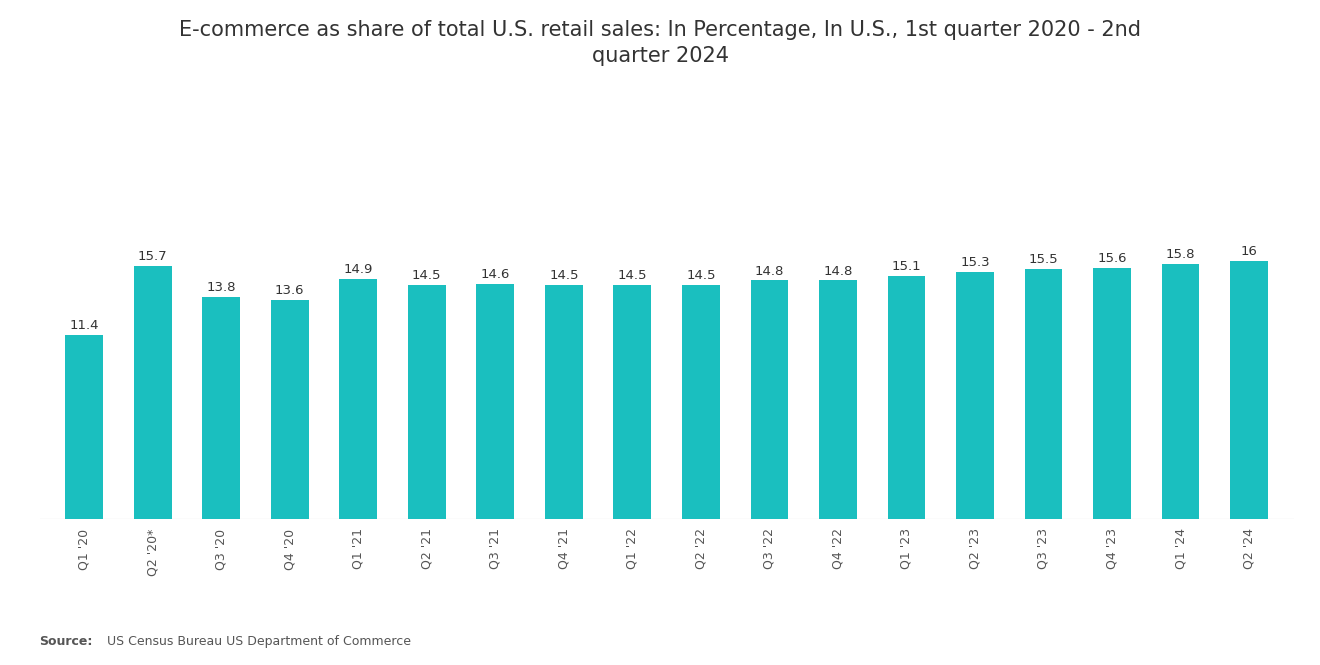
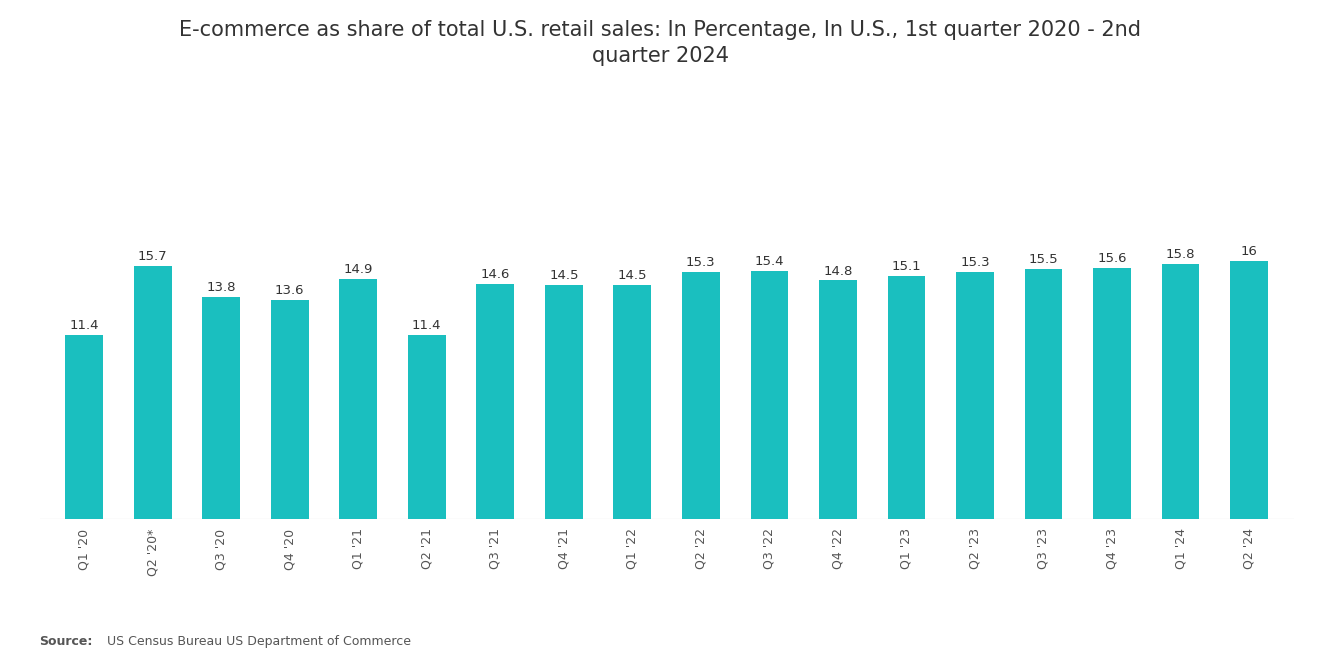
Q2 '21: 14.5 -> 11.4
Q2 '22: 14.5 -> 15.3
Q3 '22: 14.8 -> 15.4
